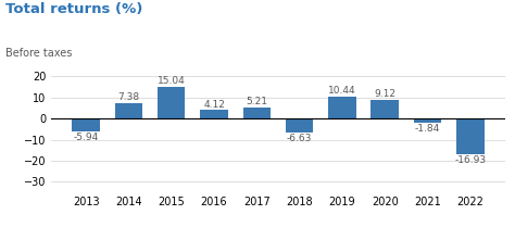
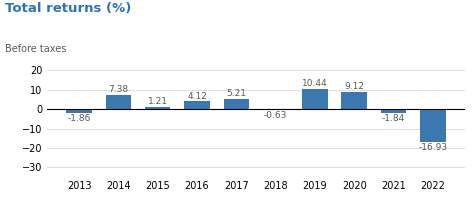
2013: -5.94 -> -1.86
2015: 15.04 -> 1.21
2018: -6.63 -> -0.63
